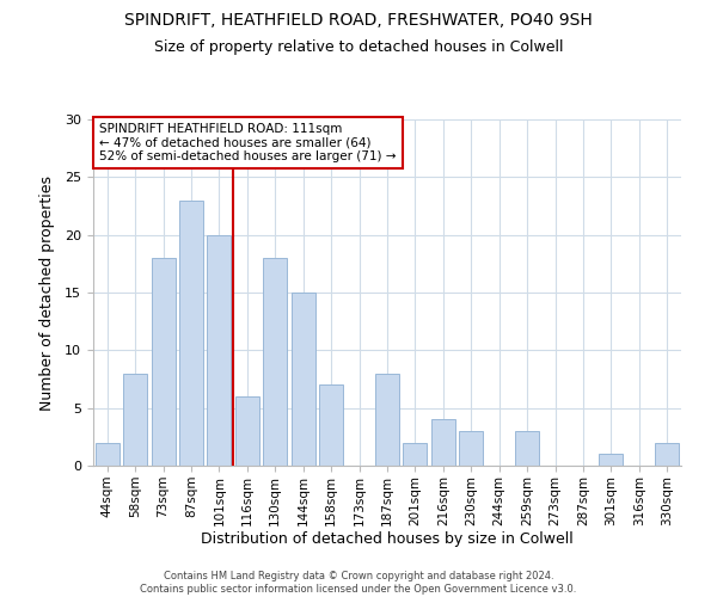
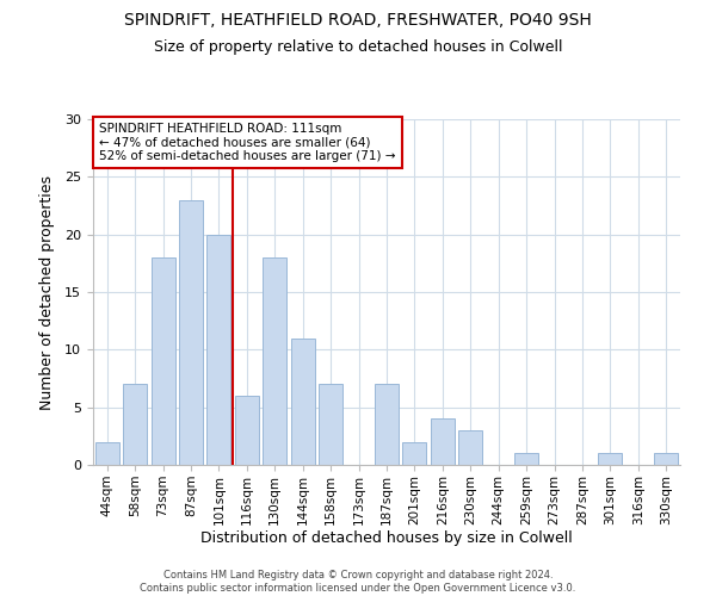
58sqm: 8 -> 7
144sqm: 15 -> 11
187sqm: 8 -> 7
259sqm: 3 -> 1
330sqm: 2 -> 1
